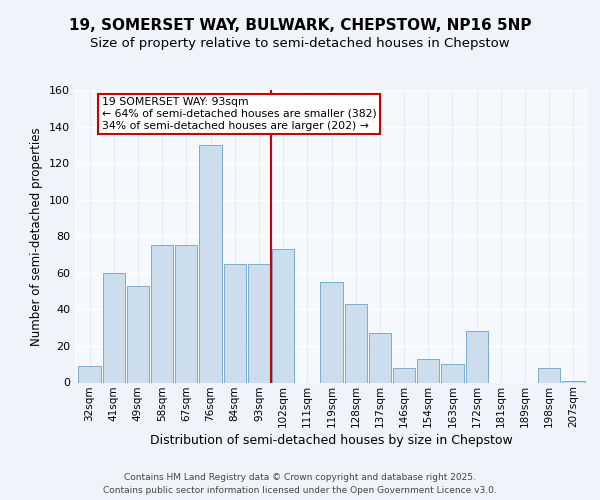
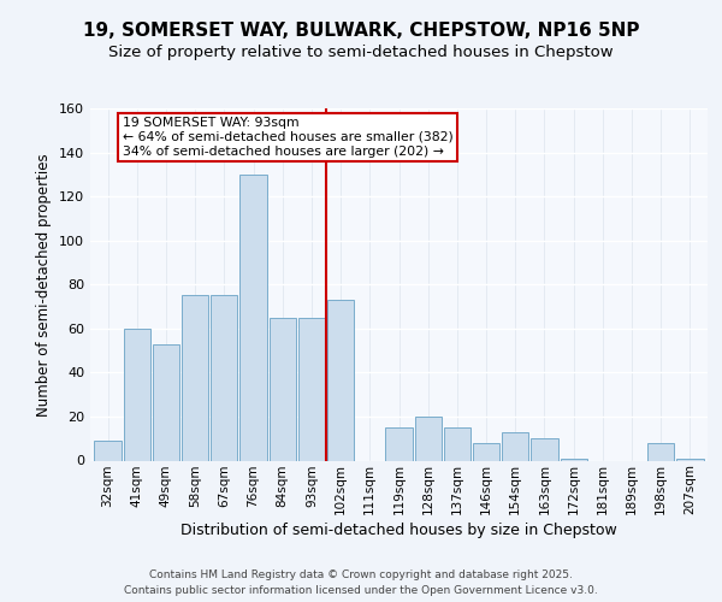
119sqm: 55 -> 15
128sqm: 43 -> 20
137sqm: 27 -> 15
172sqm: 28 -> 1
